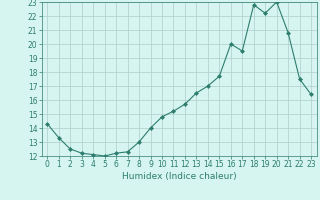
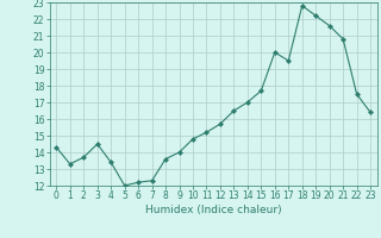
2: 12.5 -> 13.7
3: 12.2 -> 14.5
4: 12.1 -> 13.4
8: 13.0 -> 13.6
20: 23.0 -> 21.6
